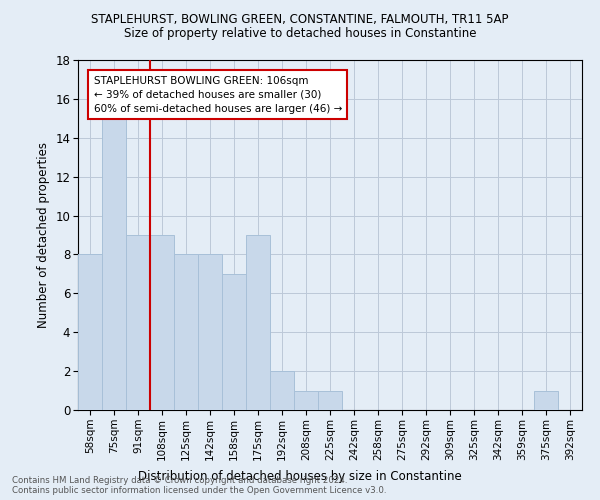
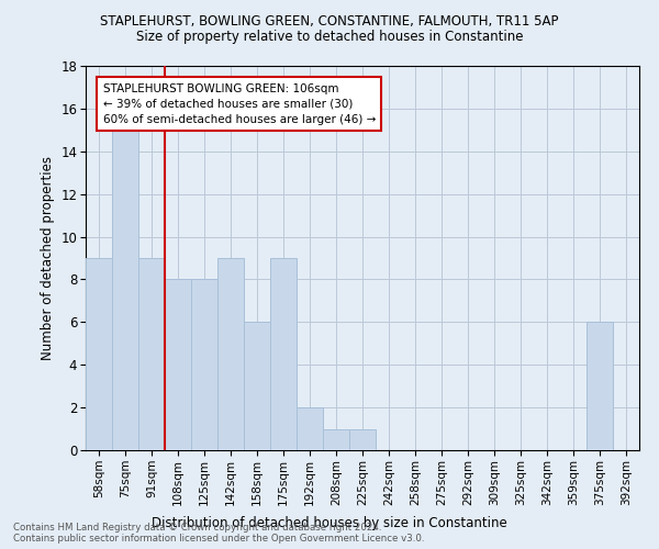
58sqm: 8 -> 9
108sqm: 9 -> 8
142sqm: 8 -> 9
158sqm: 7 -> 6
375sqm: 1 -> 6
